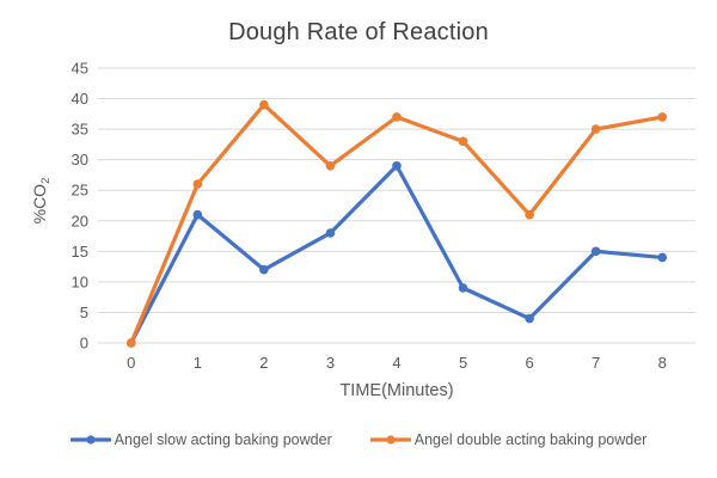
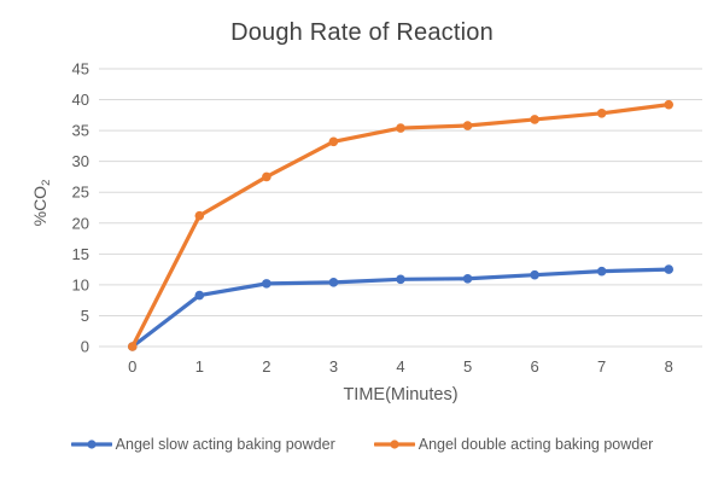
Angel slow acting baking powder/1: 21 -> 8
Angel double acting baking powder/1: 26 -> 21
Angel slow acting baking powder/2: 12 -> 10
Angel double acting baking powder/2: 39 -> 28
Angel slow acting baking powder/3: 18 -> 10
Angel double acting baking powder/3: 29 -> 33
Angel slow acting baking powder/4: 29 -> 11
Angel double acting baking powder/4: 37 -> 35
Angel slow acting baking powder/5: 9 -> 11
Angel double acting baking powder/5: 33 -> 36
Angel slow acting baking powder/6: 4 -> 12
Angel double acting baking powder/6: 21 -> 37
Angel slow acting baking powder/7: 15 -> 12
Angel double acting baking powder/7: 35 -> 38
Angel slow acting baking powder/8: 14 -> 12
Angel double acting baking powder/8: 37 -> 39
